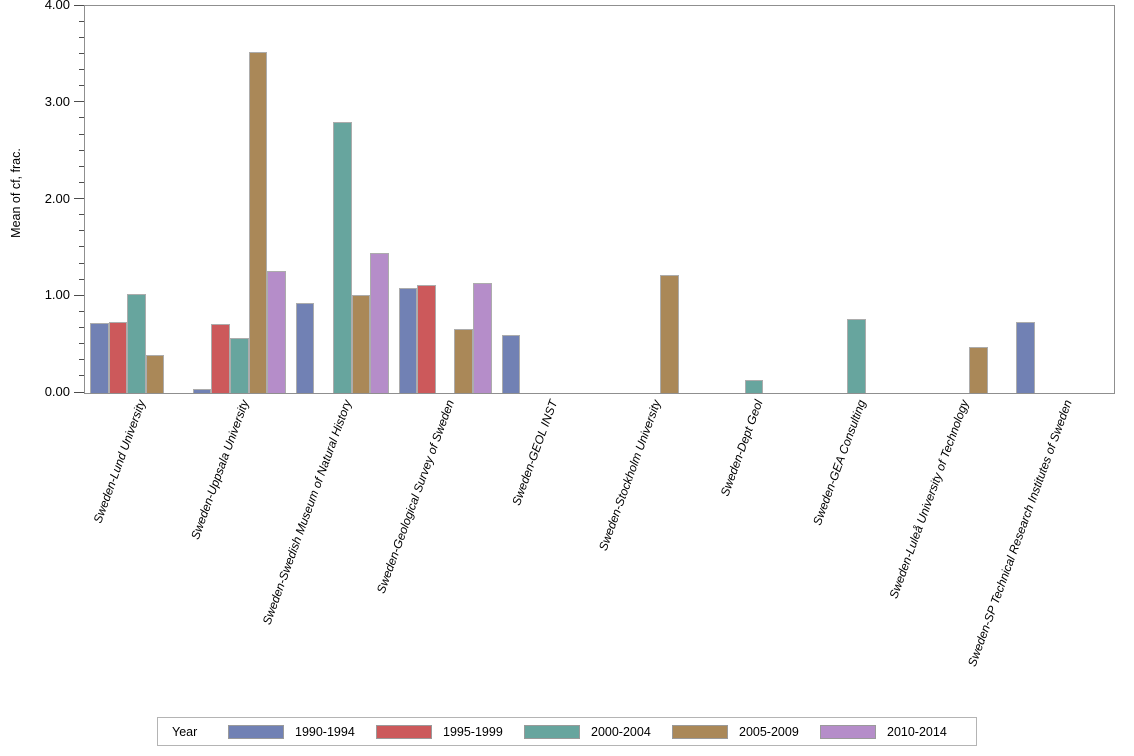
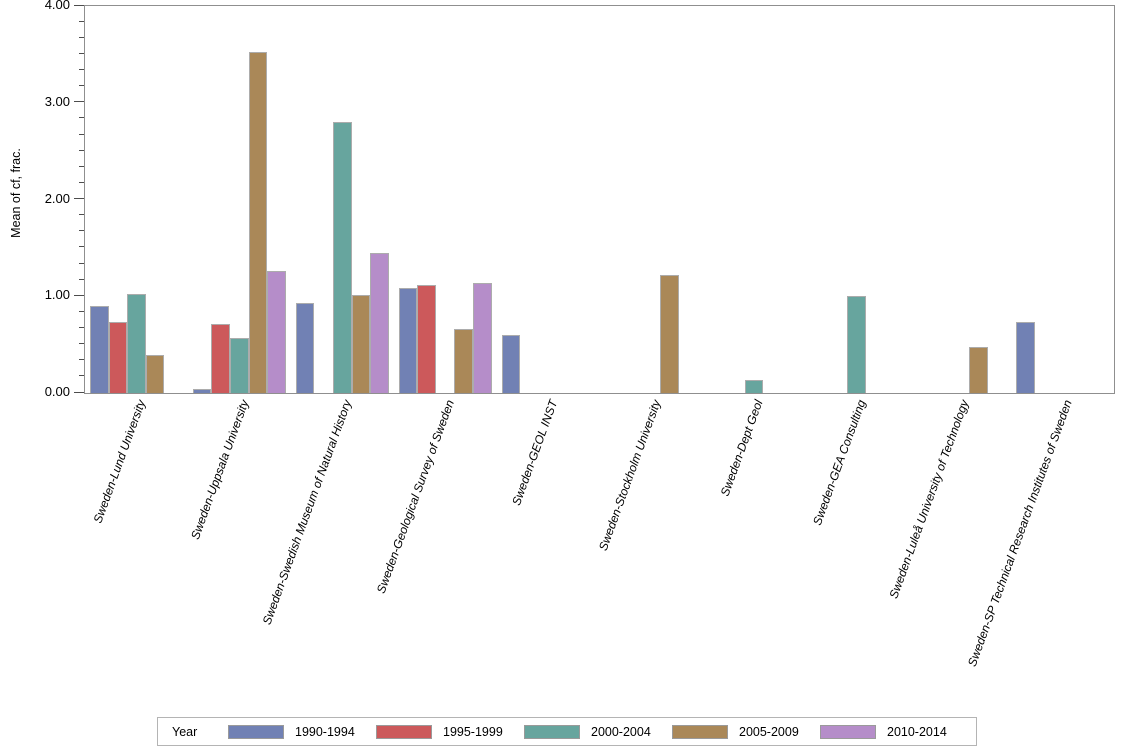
1990-1994/Sweden-Lund University: 0.7 -> 0.9
2000-2004/Sweden-GEA Consulting: 0.8 -> 1.0
